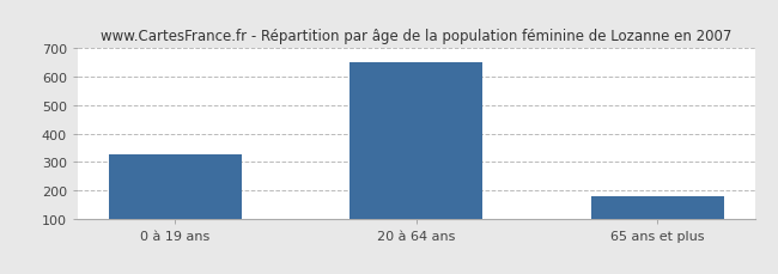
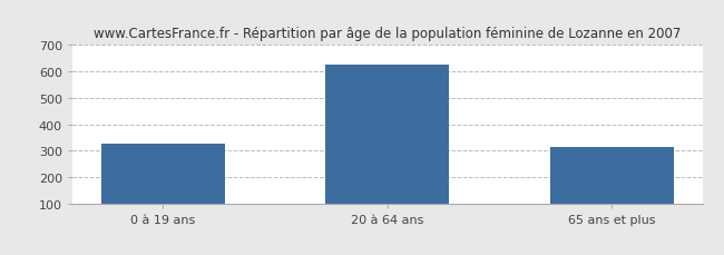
20 à 64 ans: 650 -> 625
65 ans et plus: 178 -> 315
